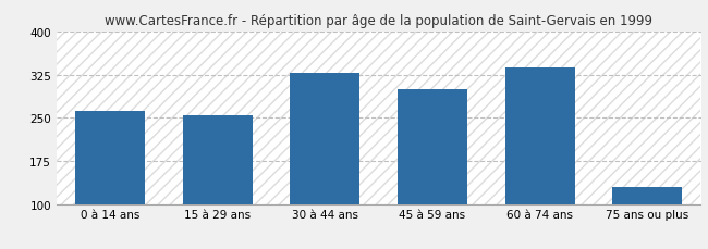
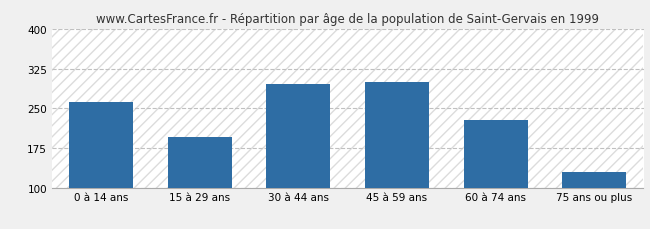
15 à 29 ans: 254 -> 196
30 à 44 ans: 328 -> 296
60 à 74 ans: 338 -> 228
